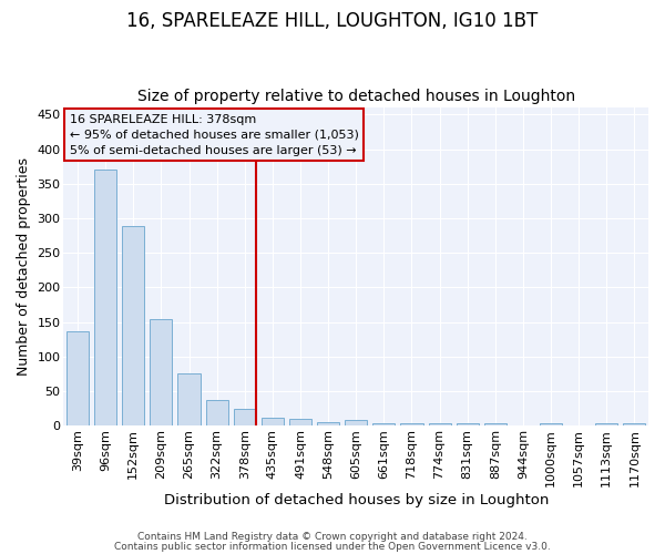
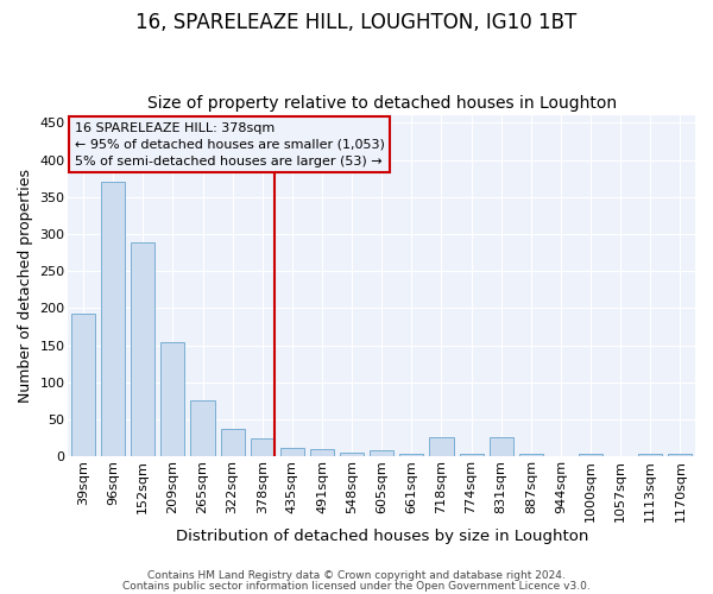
39sqm: 137 -> 192
718sqm: 4 -> 26
831sqm: 3 -> 26
